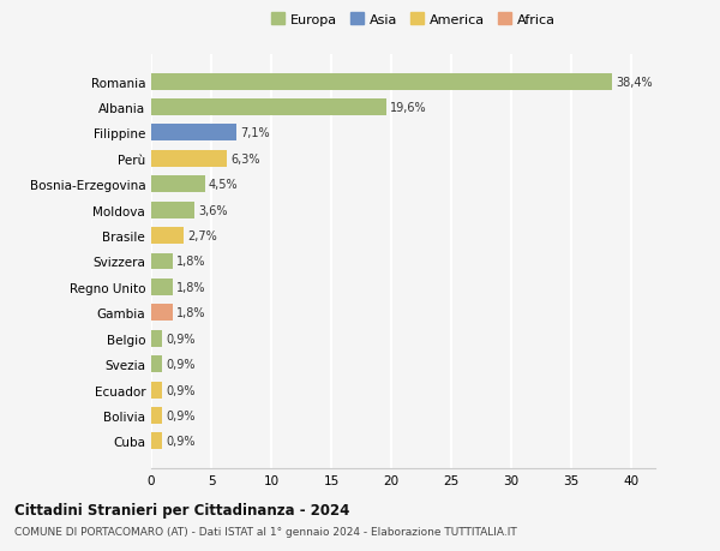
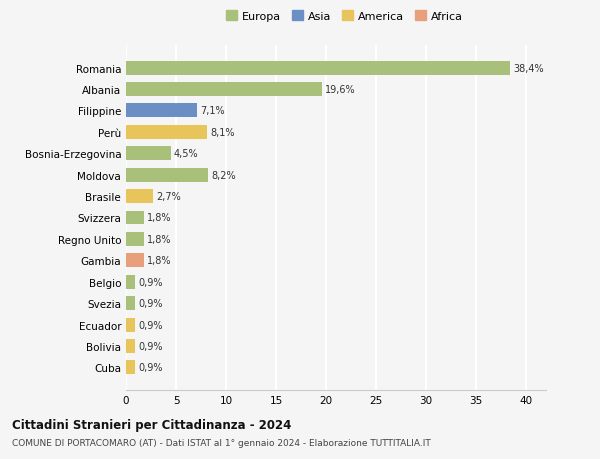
Perù: 6,3% -> 8,1%
Moldova: 3,6% -> 8,2%
